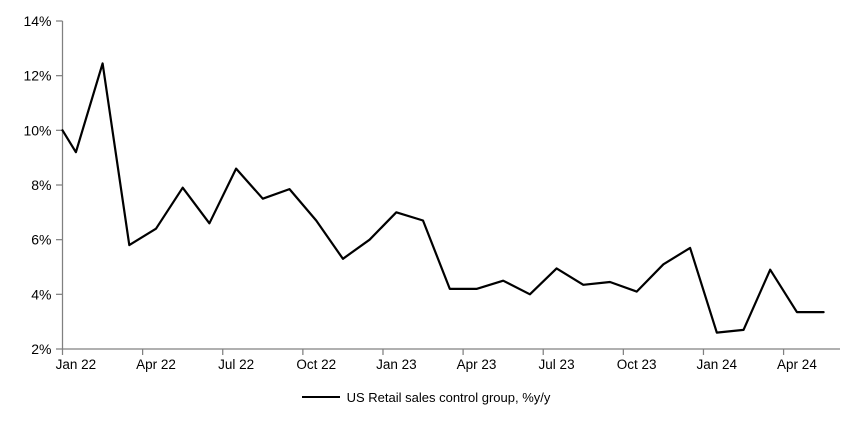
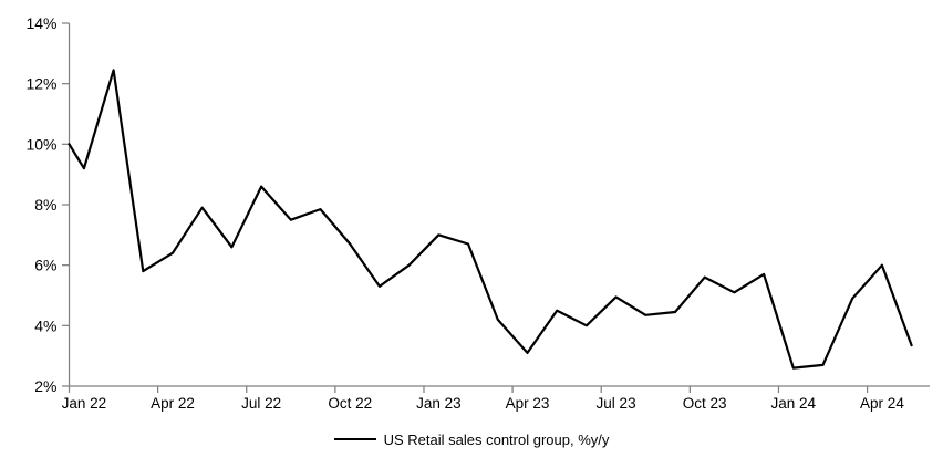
Apr 23: 4.2% -> 3.1%
Oct 23: 4.1% -> 5.6%
Apr 24: 3.4% -> 6.0%
